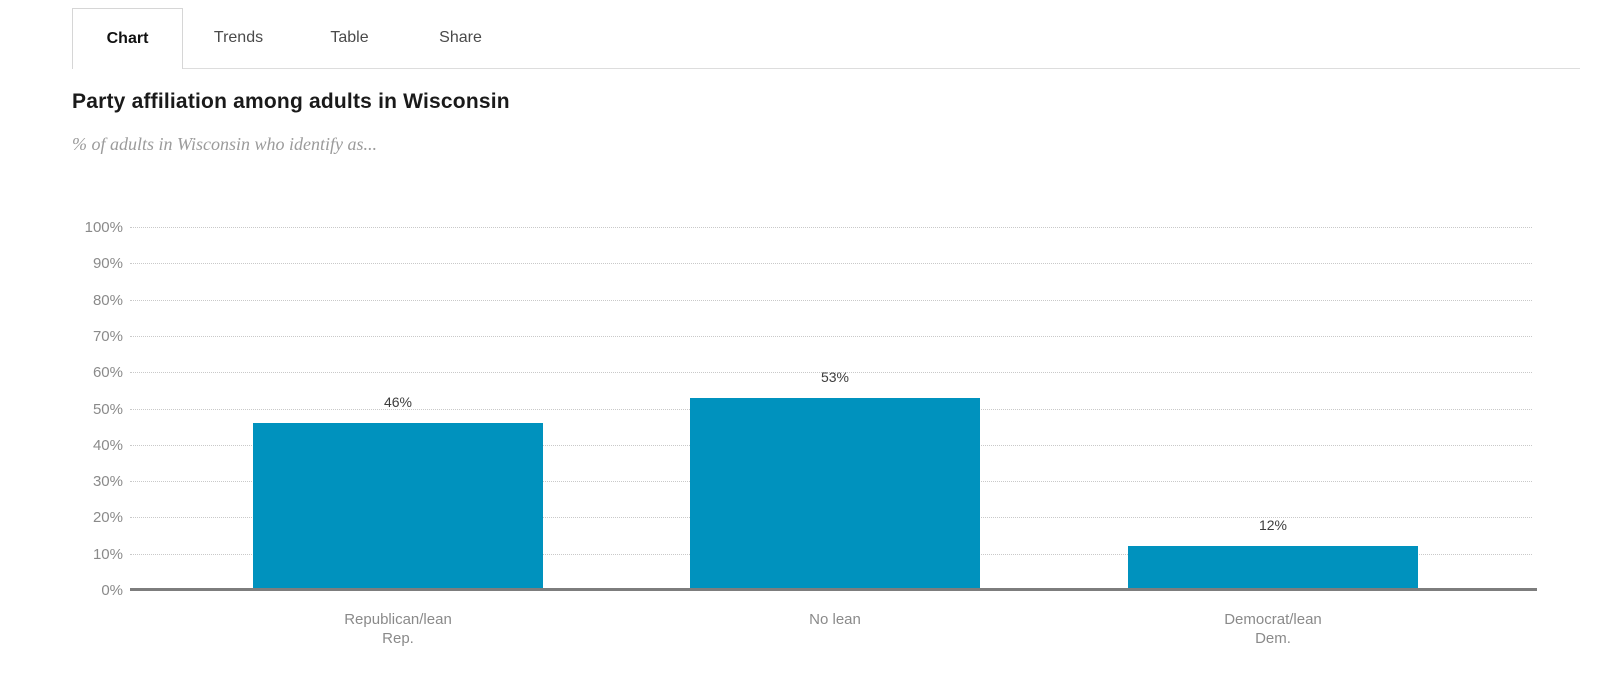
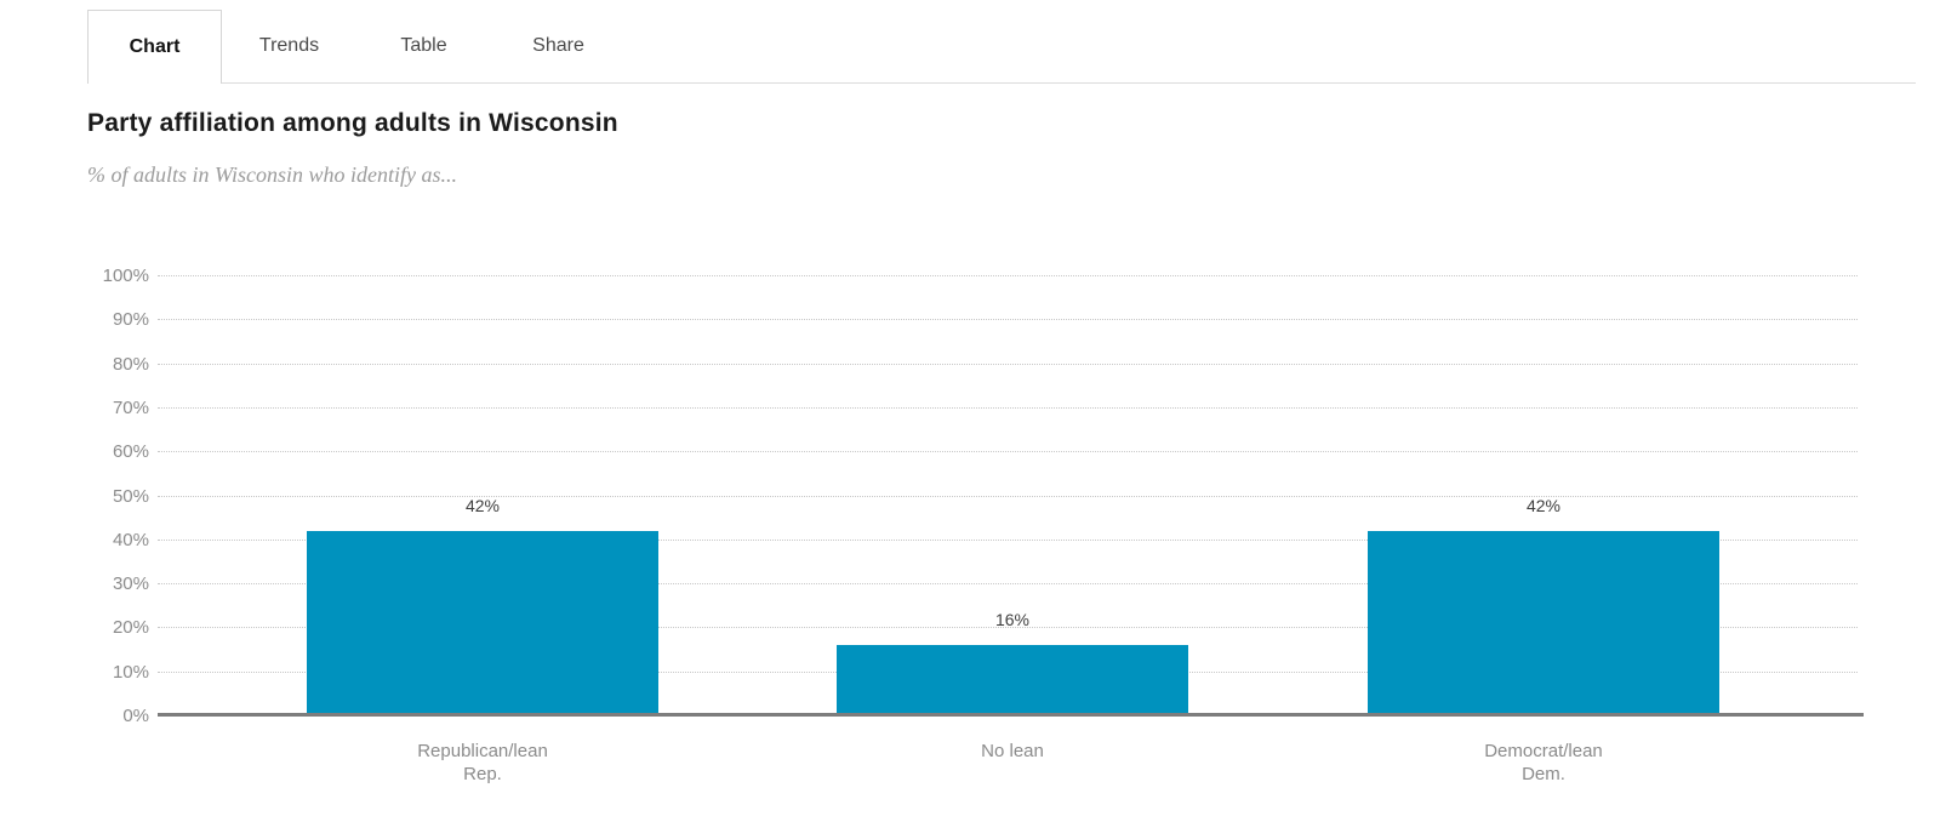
Republican/lean Rep.: 46% -> 42%
No lean: 53% -> 16%
Democrat/lean Dem.: 12% -> 42%
